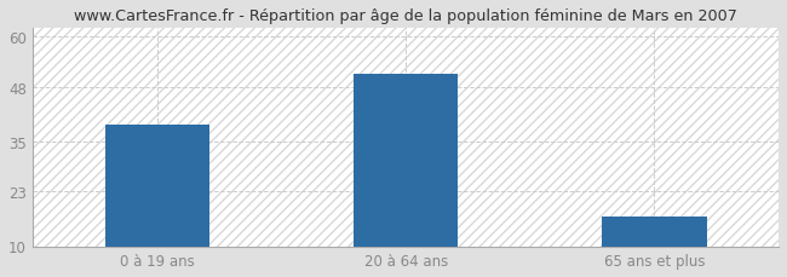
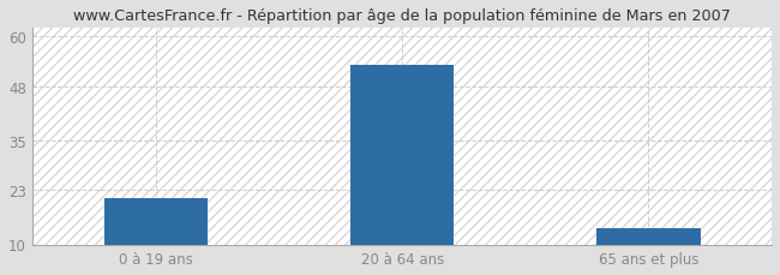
0 à 19 ans: 39 -> 21
20 à 64 ans: 51 -> 53
65 ans et plus: 17 -> 14
